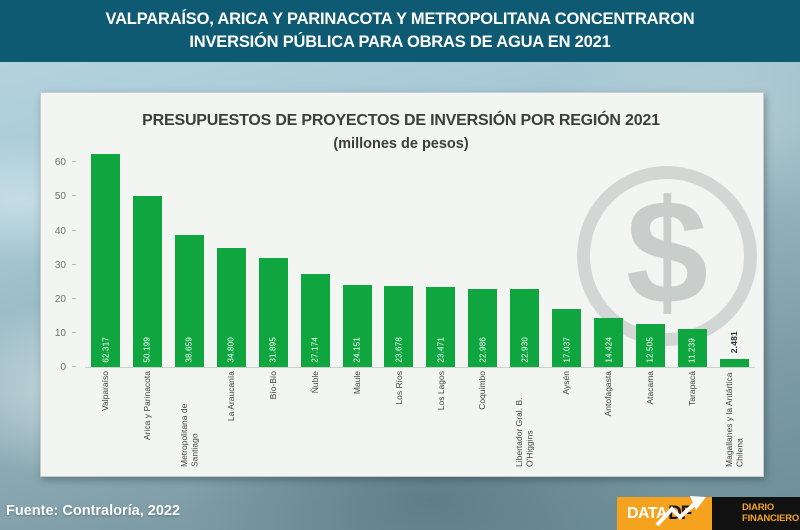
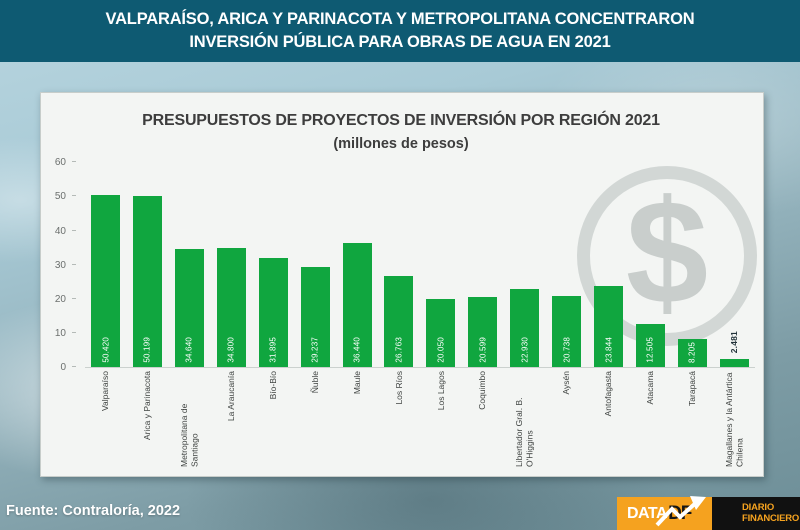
Valparaíso: 62.317 -> 50.420
Metropolitana de Santiago: 38.659 -> 34.640
Ñuble: 27.174 -> 29.237
Maule: 24.151 -> 36.440
Los Ríos: 23.678 -> 26.763
Los Lagos: 23.471 -> 20.050
Coquimbo: 22.986 -> 20.599
Aysén: 17.037 -> 20.738
Antofagasta: 14.424 -> 23.844
Tarapacá: 11.239 -> 8.205
